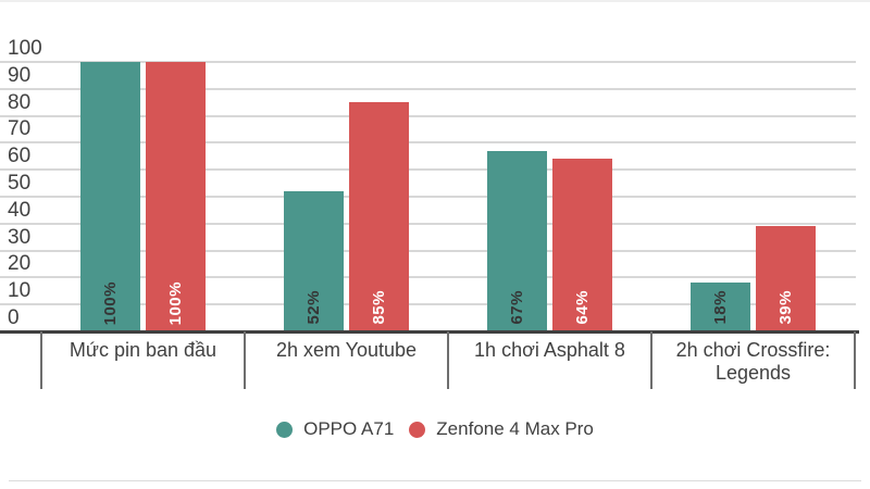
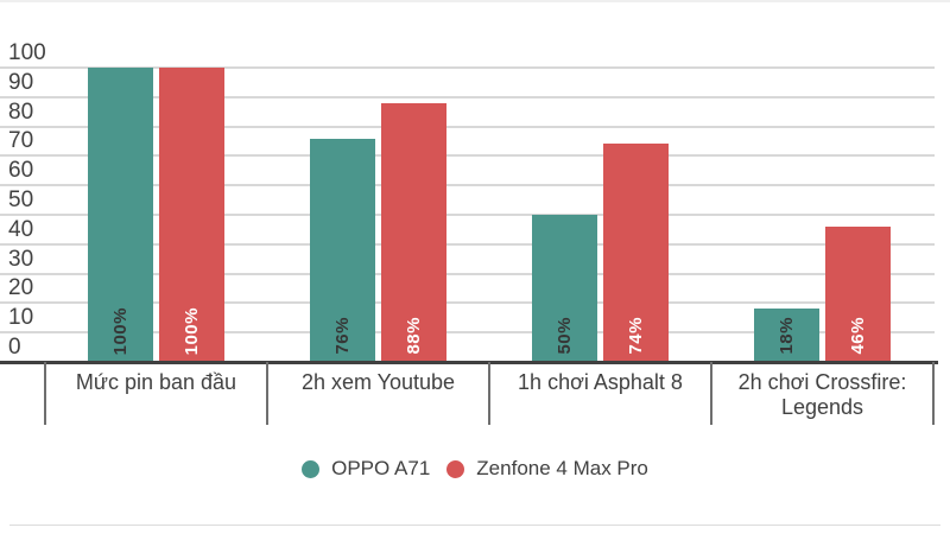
OPPO A71/2h xem Youtube: 52% -> 76%
Zenfone 4 Max Pro/2h xem Youtube: 85% -> 88%
OPPO A71/1h chơi Asphalt 8: 67% -> 50%
Zenfone 4 Max Pro/1h chơi Asphalt 8: 64% -> 74%
Zenfone 4 Max Pro/2h chơi Crossfire: Legends: 39% -> 46%
